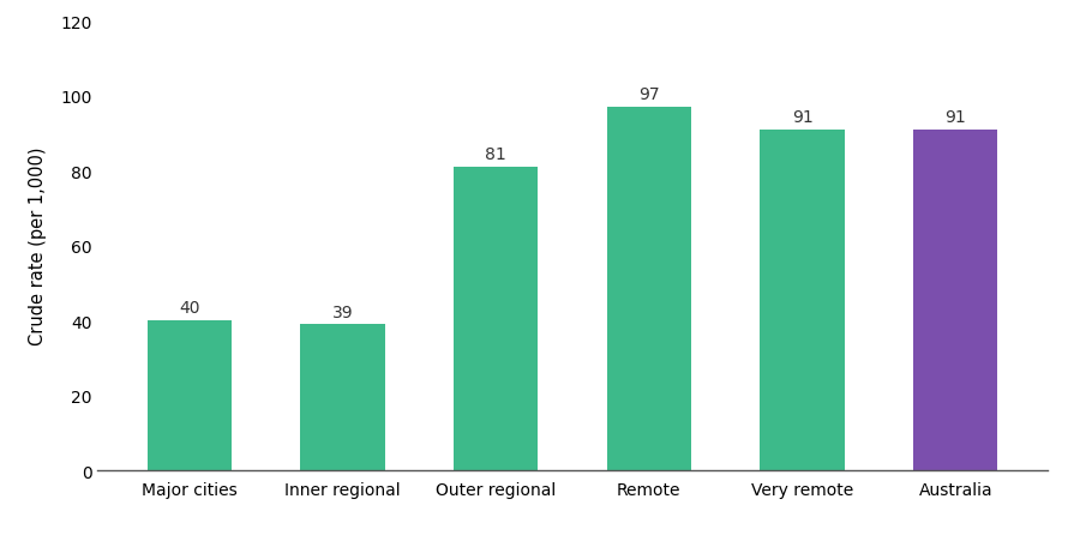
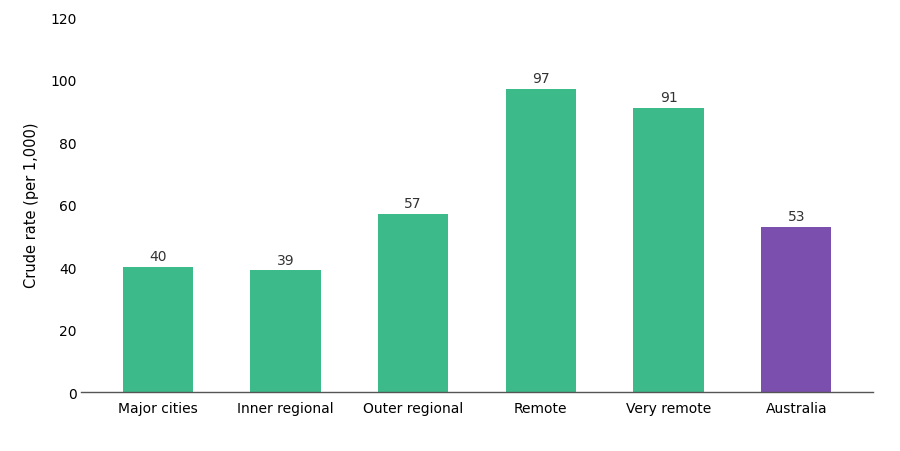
Outer regional: 81 -> 57
Australia: 91 -> 53
